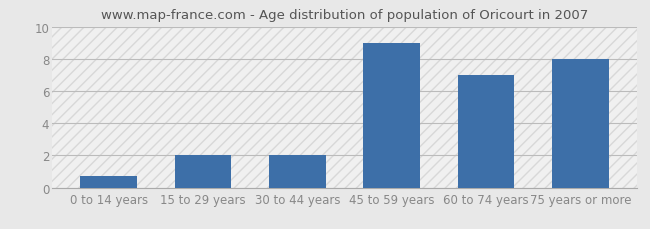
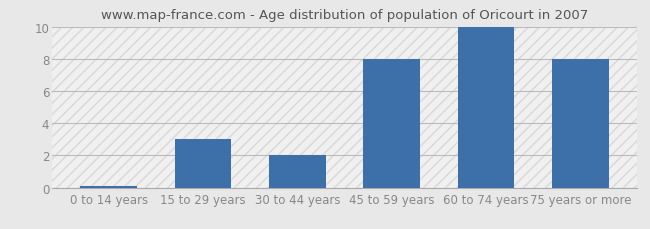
0 to 14 years: 0.7 -> 0.1
15 to 29 years: 2.0 -> 3.0
45 to 59 years: 9.0 -> 8.0
60 to 74 years: 7.0 -> 10.0
